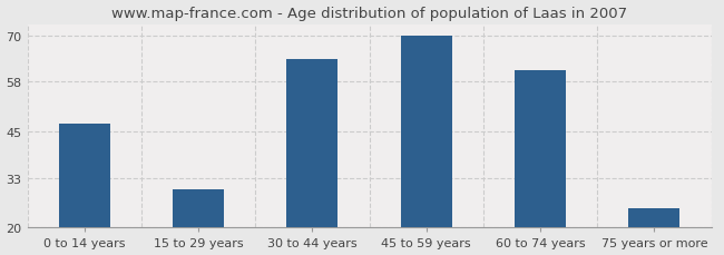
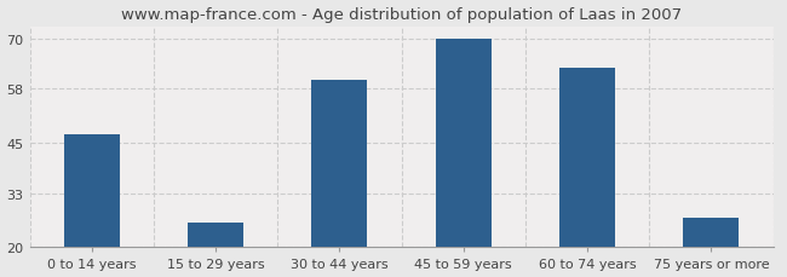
15 to 29 years: 30 -> 26
30 to 44 years: 64 -> 60
60 to 74 years: 61 -> 63
75 years or more: 25 -> 27
